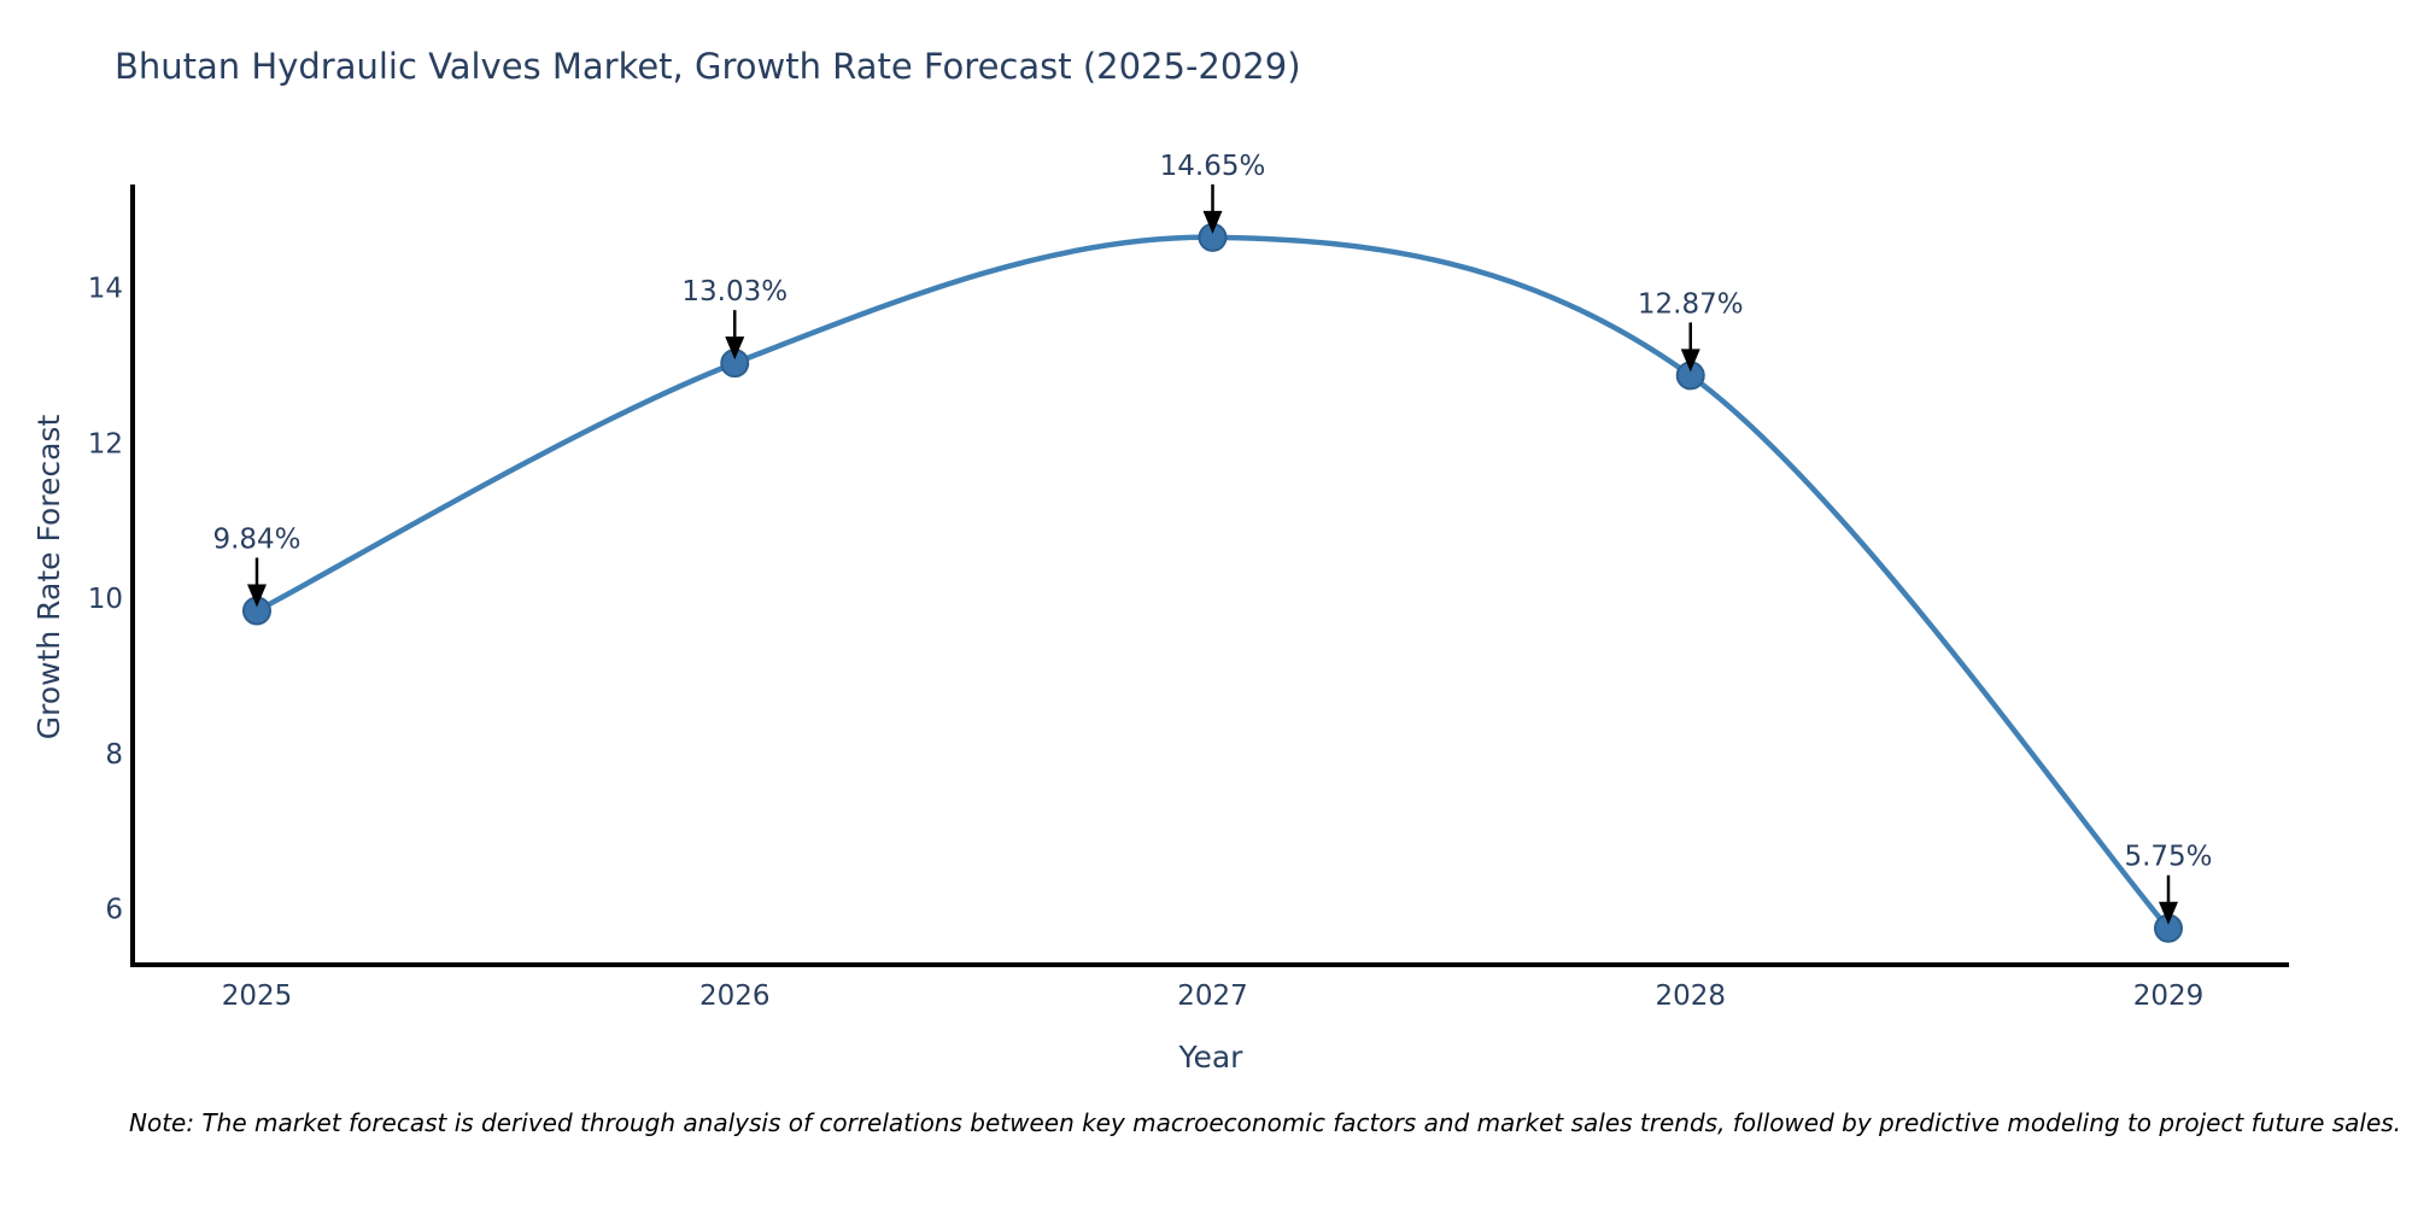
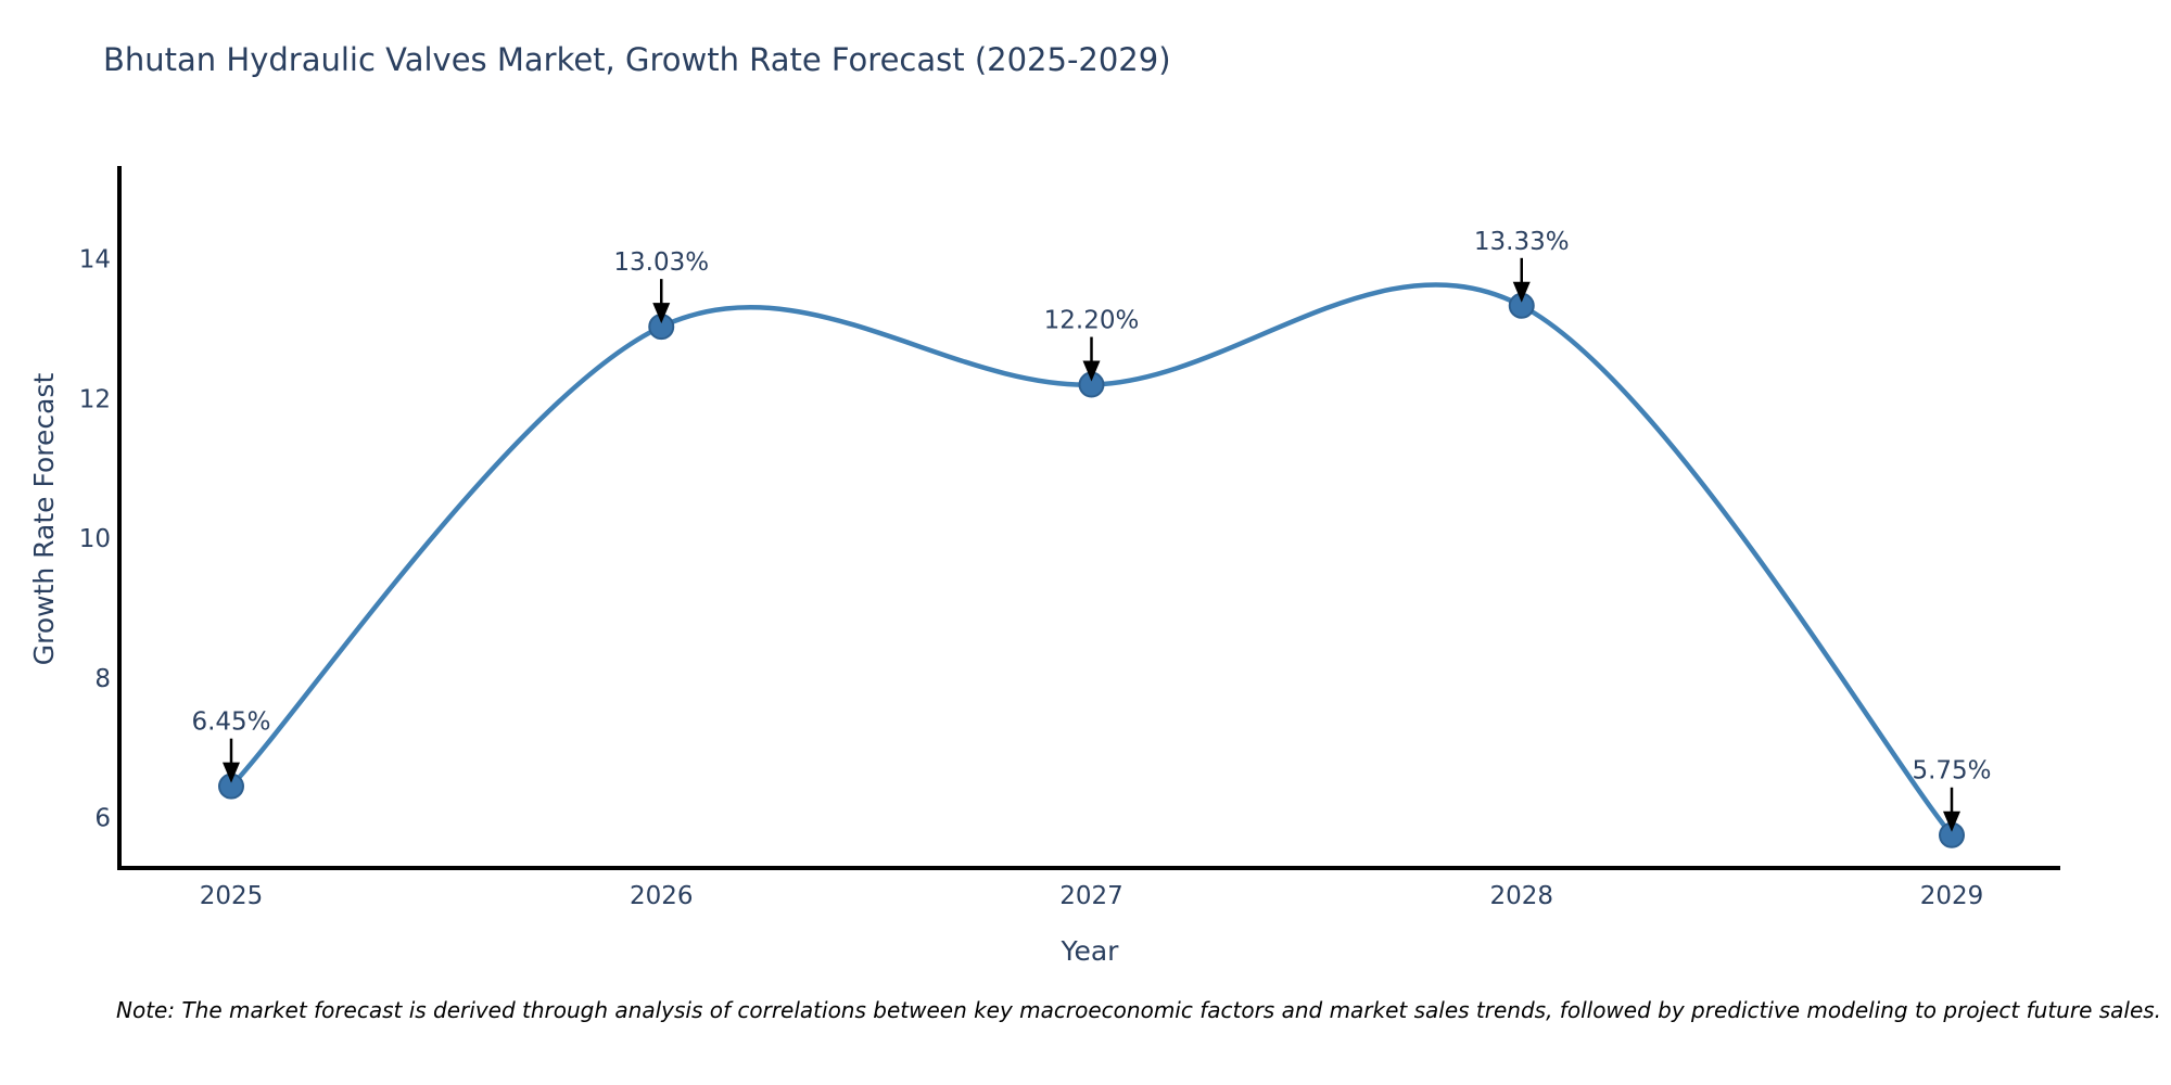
2025: 9.84% -> 6.45%
2027: 14.65% -> 12.20%
2028: 12.87% -> 13.33%
